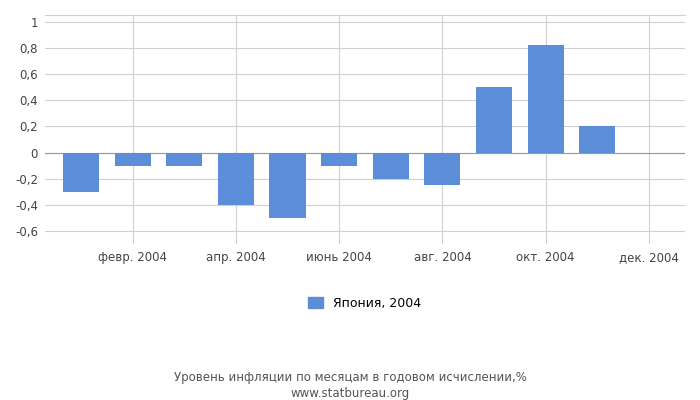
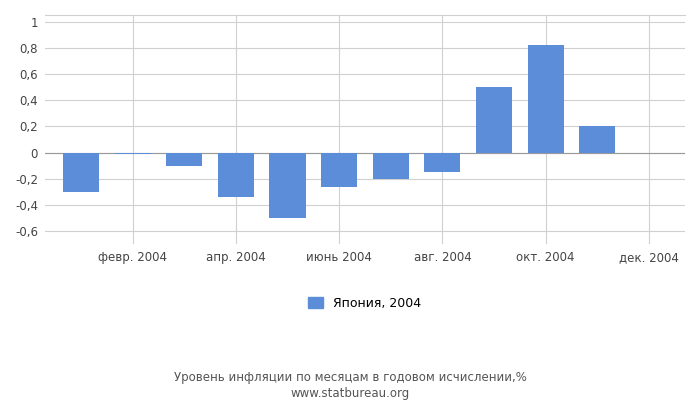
февр. 2004: -0,10 -> -0,01
апр. 2004: -0,40 -> -0,34
июнь 2004: -0,10 -> -0,26
авг. 2004: -0,25 -> -0,15
